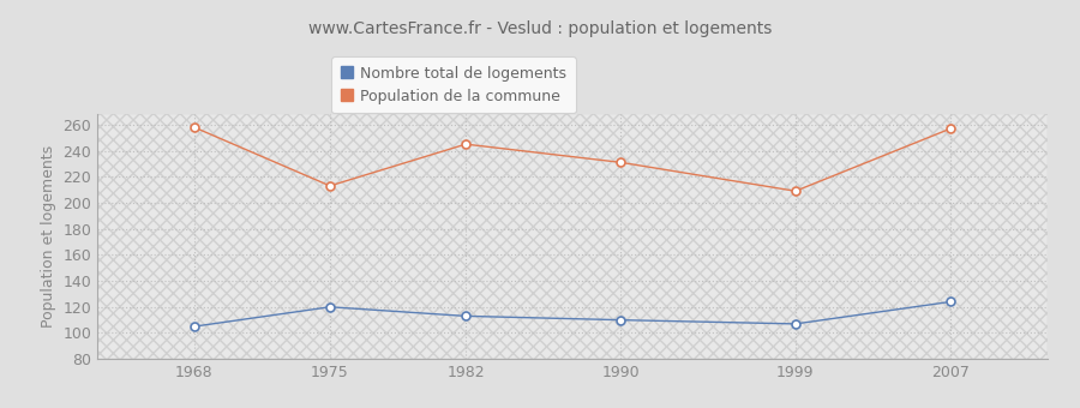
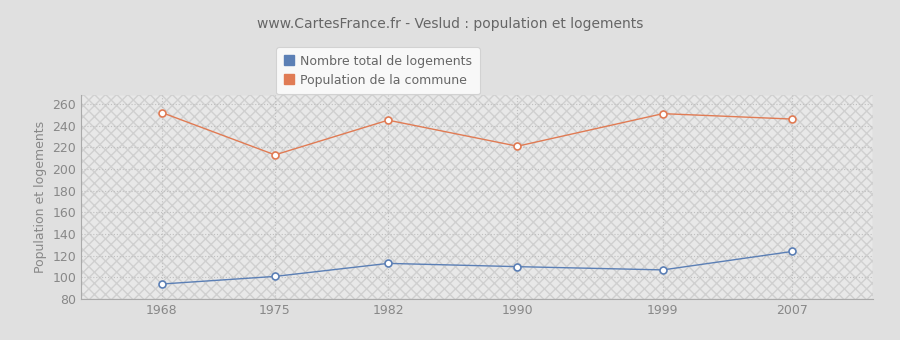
Nombre total de logements/1968: 105 -> 94
Population de la commune/1968: 258 -> 252
Nombre total de logements/1975: 120 -> 101
Population de la commune/1990: 231 -> 221
Population de la commune/1999: 209 -> 251
Population de la commune/2007: 257 -> 246
